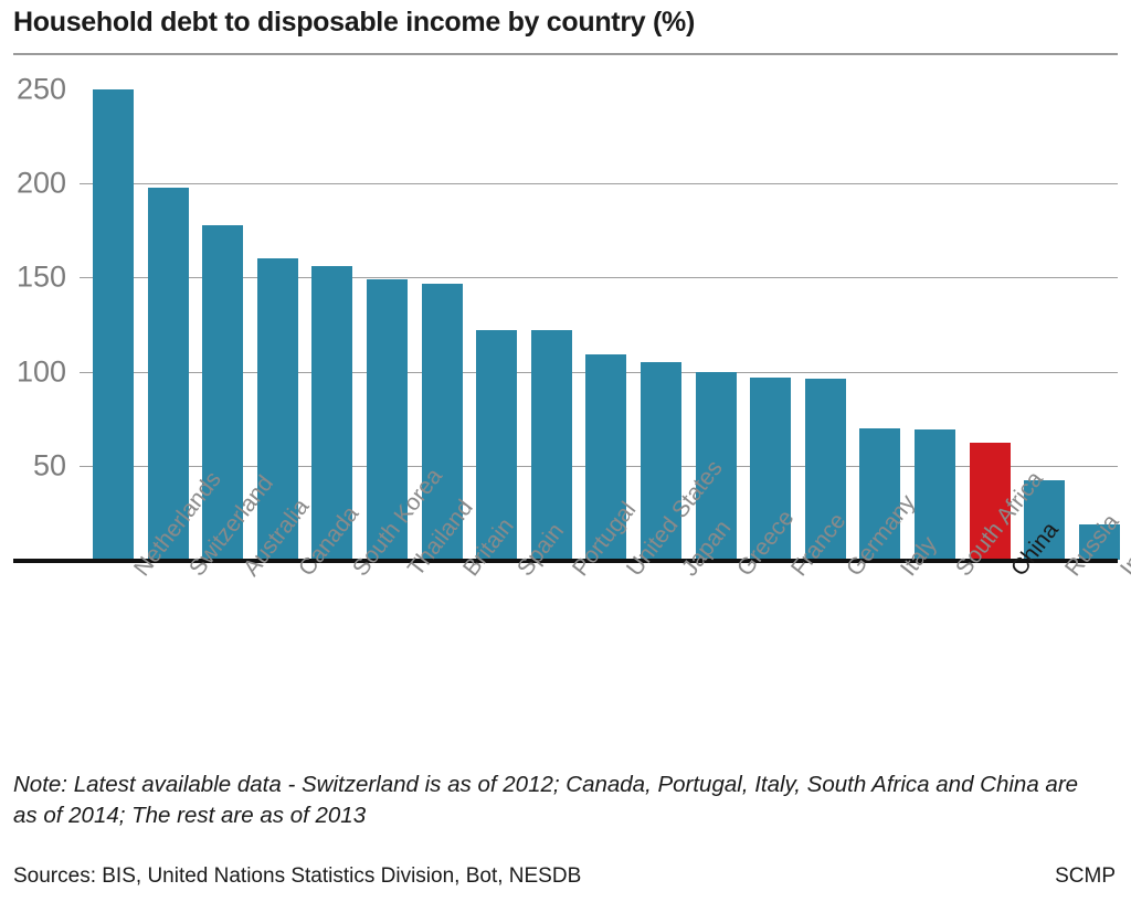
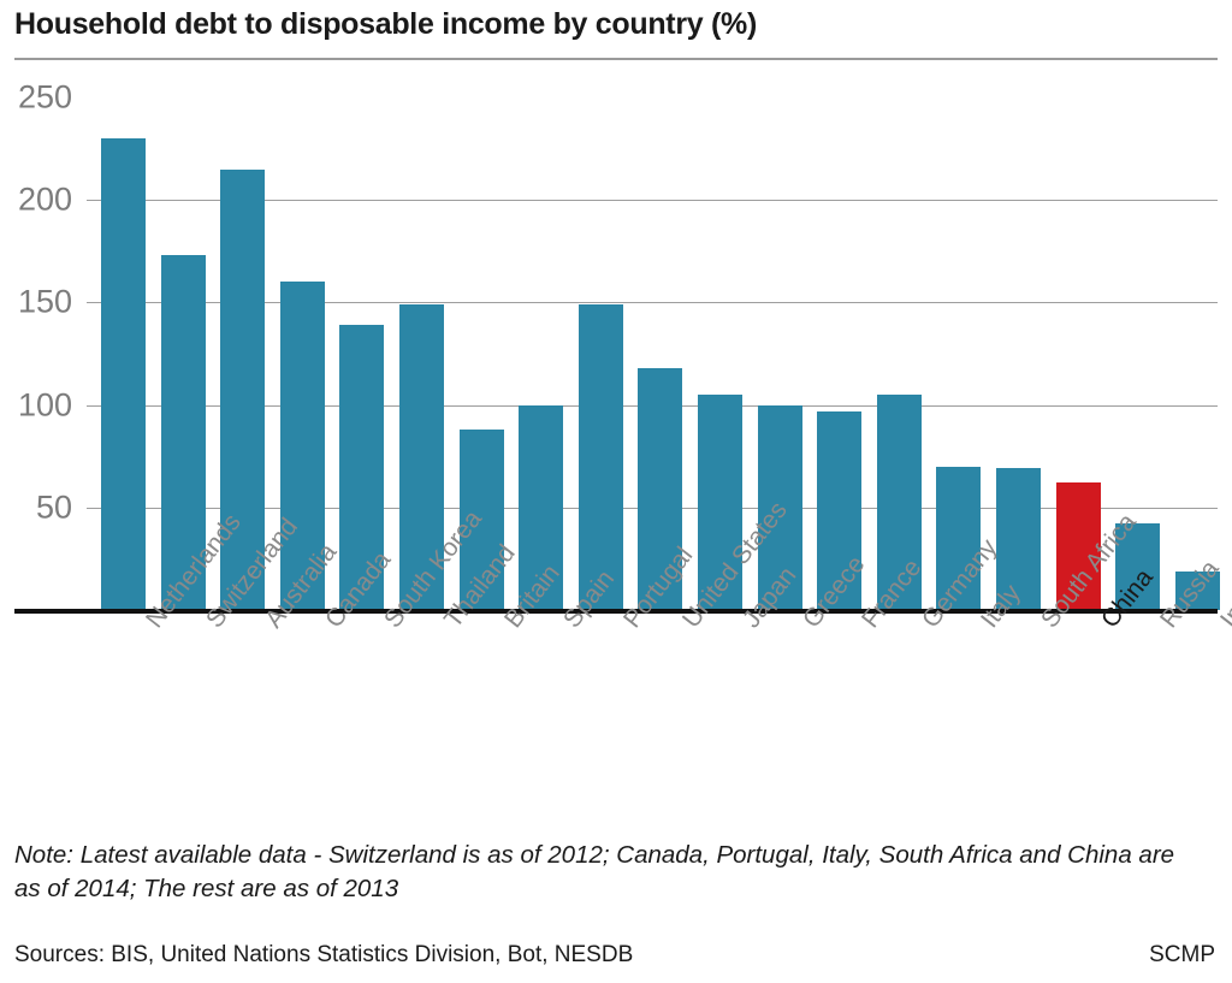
Netherlands: 250 -> 230
Switzerland: 198 -> 173
Australia: 178 -> 215
South Korea: 156 -> 139
Britain: 147 -> 88
Spain: 122 -> 100
Portugal: 122 -> 149
United States: 109 -> 118
Germany: 96 -> 105
